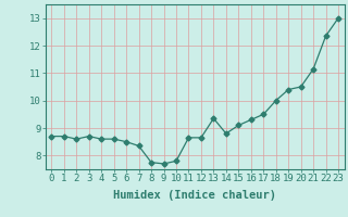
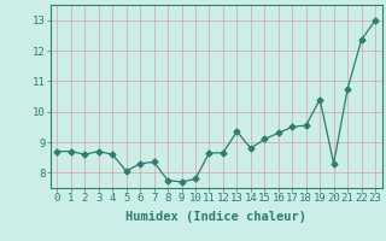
5: 8.60 -> 8.05
6: 8.50 -> 8.30
18: 10.00 -> 9.55
20: 10.50 -> 8.30
21: 11.15 -> 10.75
